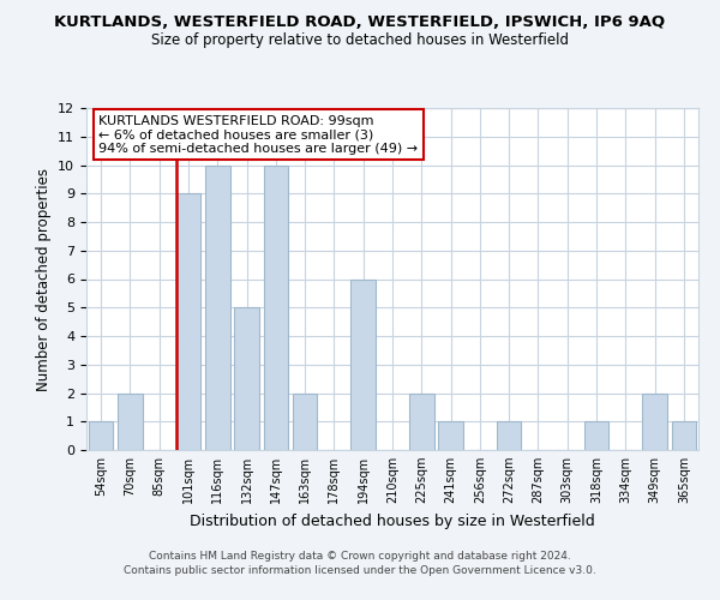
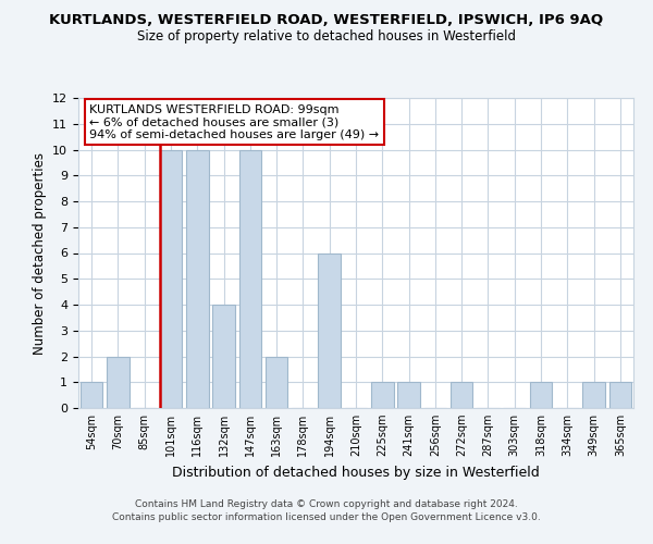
101sqm: 9 -> 10
132sqm: 5 -> 4
225sqm: 2 -> 1
349sqm: 2 -> 1
